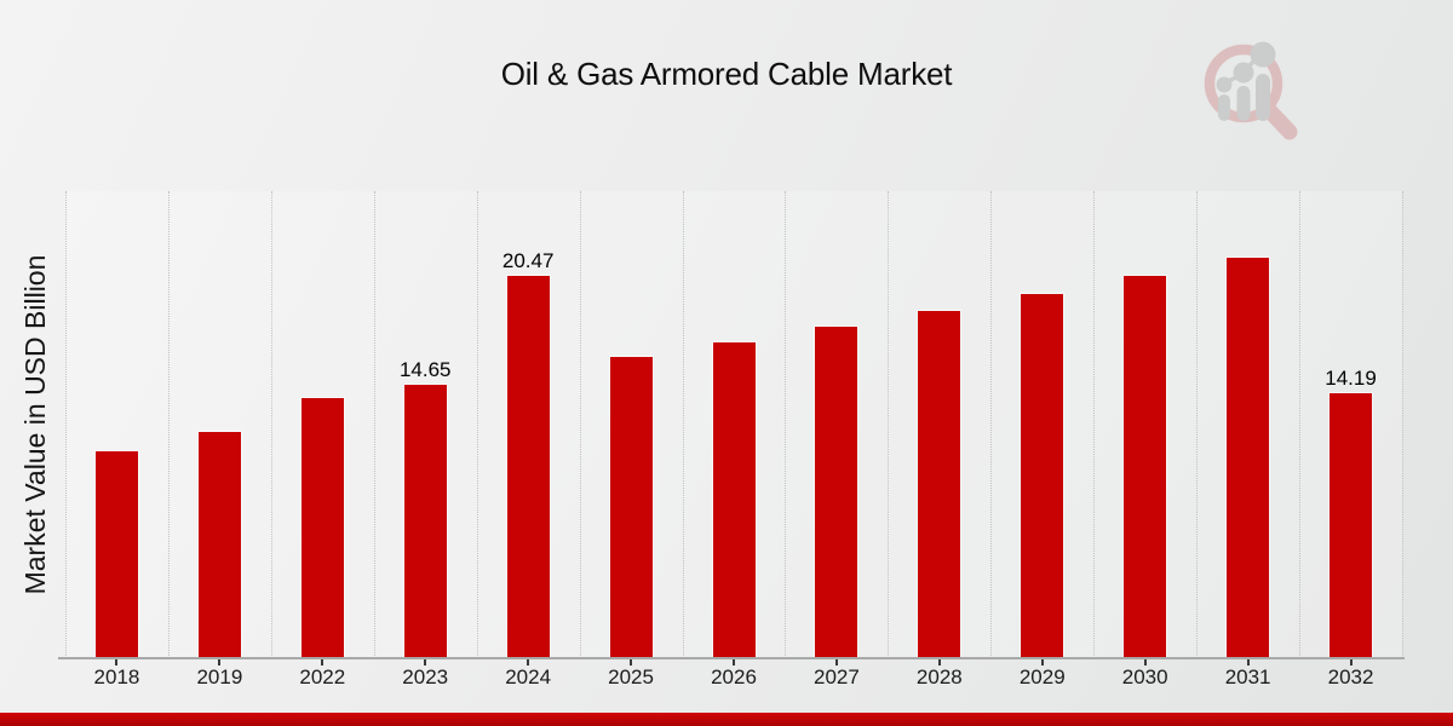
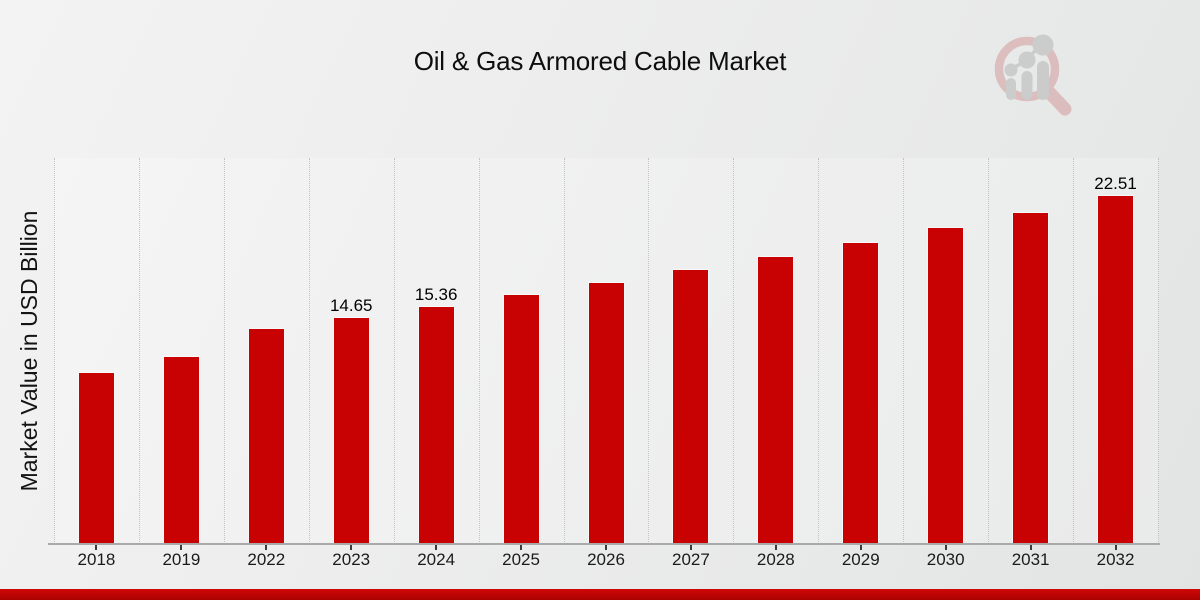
2024: 20.47 -> 15.36
2032: 14.19 -> 22.51
